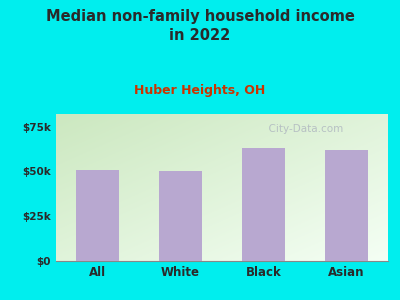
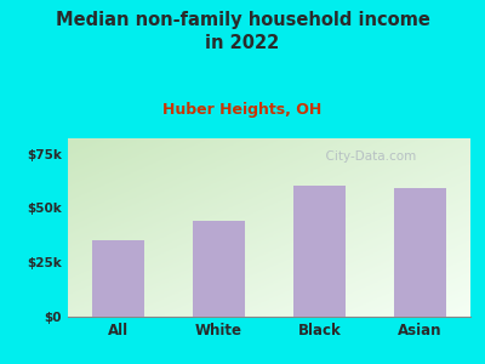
All: $51k -> $35k
White: $50k -> $44k
Black: $63k -> $60k
Asian: $62k -> $59k
